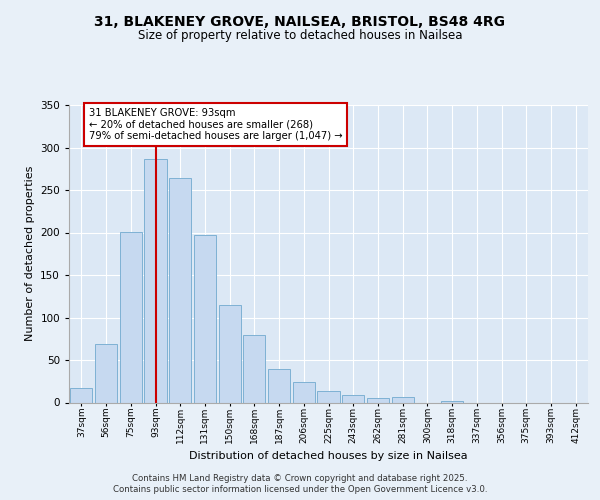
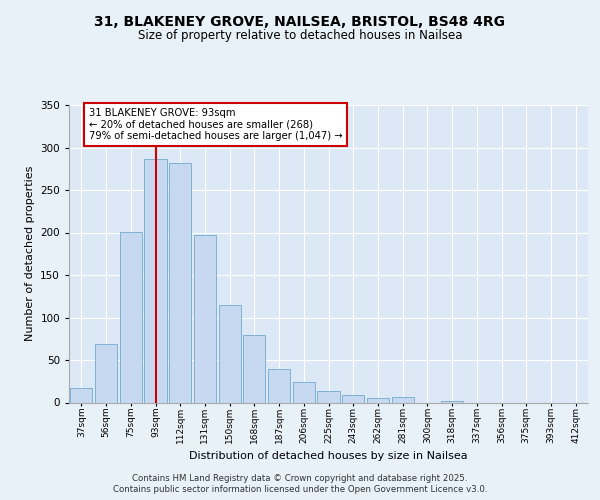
112sqm: 264 -> 282
